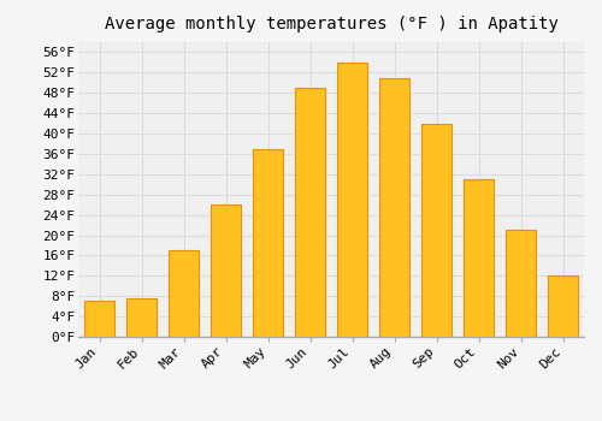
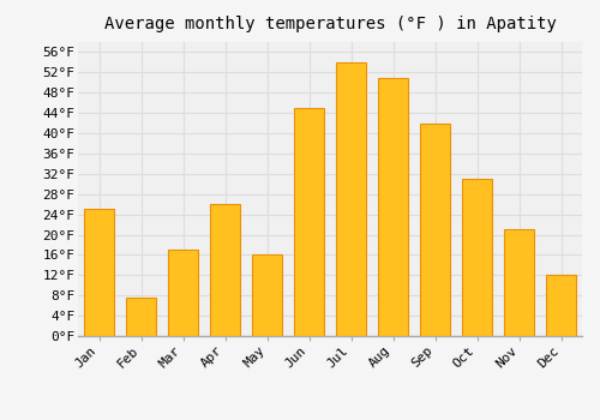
Jan: 7.0°F -> 25.0°F
May: 37.0°F -> 16.0°F
Jun: 49.0°F -> 45.0°F
